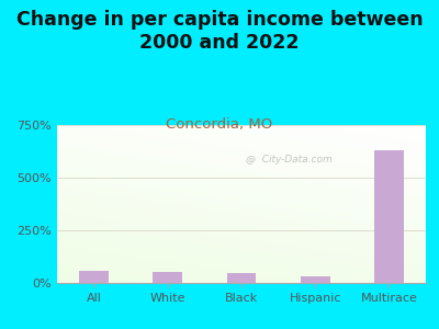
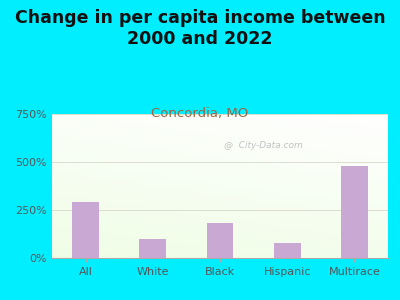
All: 60% -> 290%
White: 50% -> 100%
Black: 50% -> 180%
Hispanic: 30% -> 80%
Multirace: 630% -> 480%
